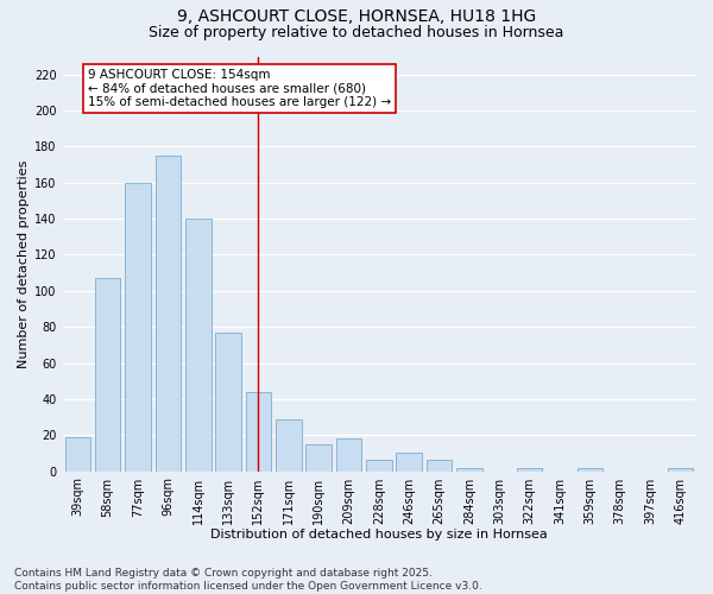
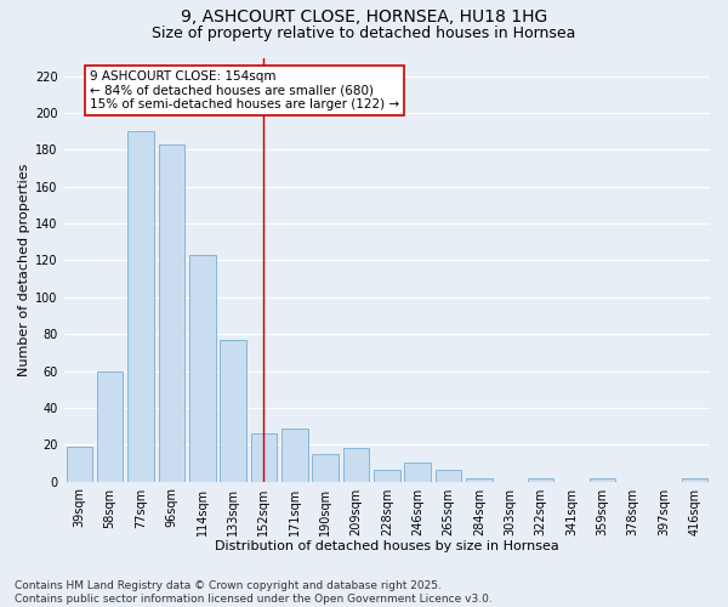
58sqm: 107 -> 60
77sqm: 160 -> 190
96sqm: 175 -> 183
114sqm: 140 -> 123
152sqm: 44 -> 26
